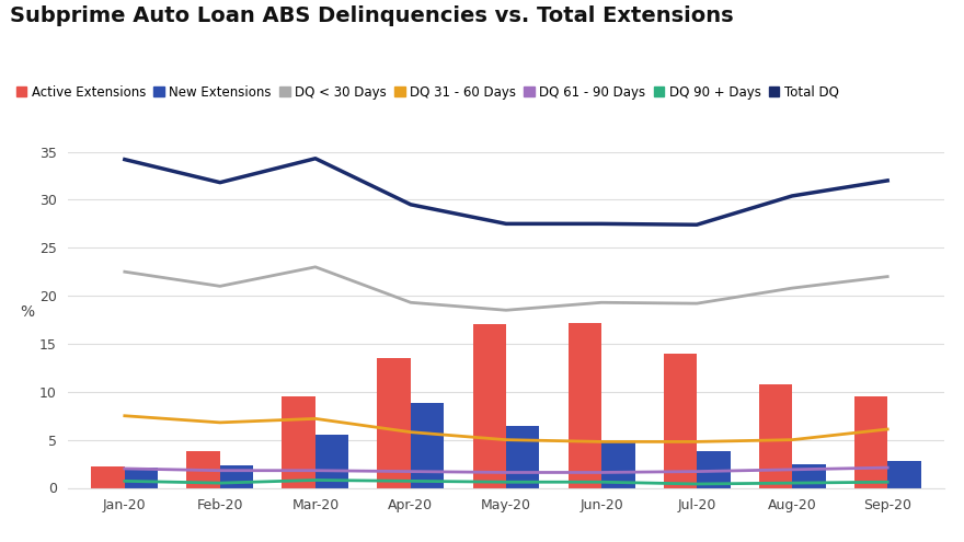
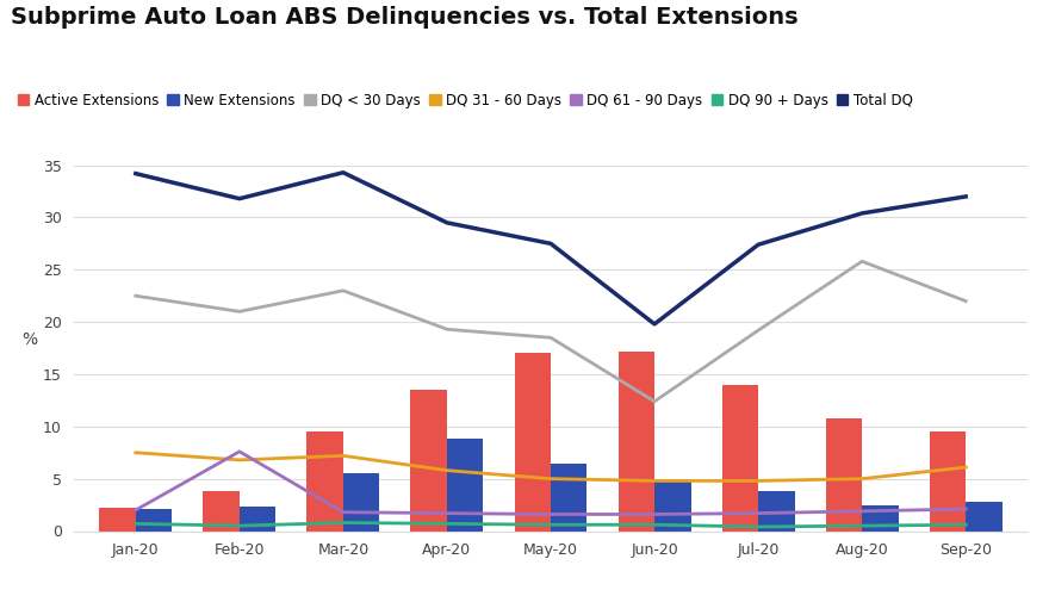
DQ 61 - 90 Days/Feb-20: 1.8 -> 7.6
DQ < 30 Days/Jun-20: 19.3 -> 12.4
Total DQ/Jun-20: 27.5 -> 19.8
DQ < 30 Days/Aug-20: 20.8 -> 25.8
